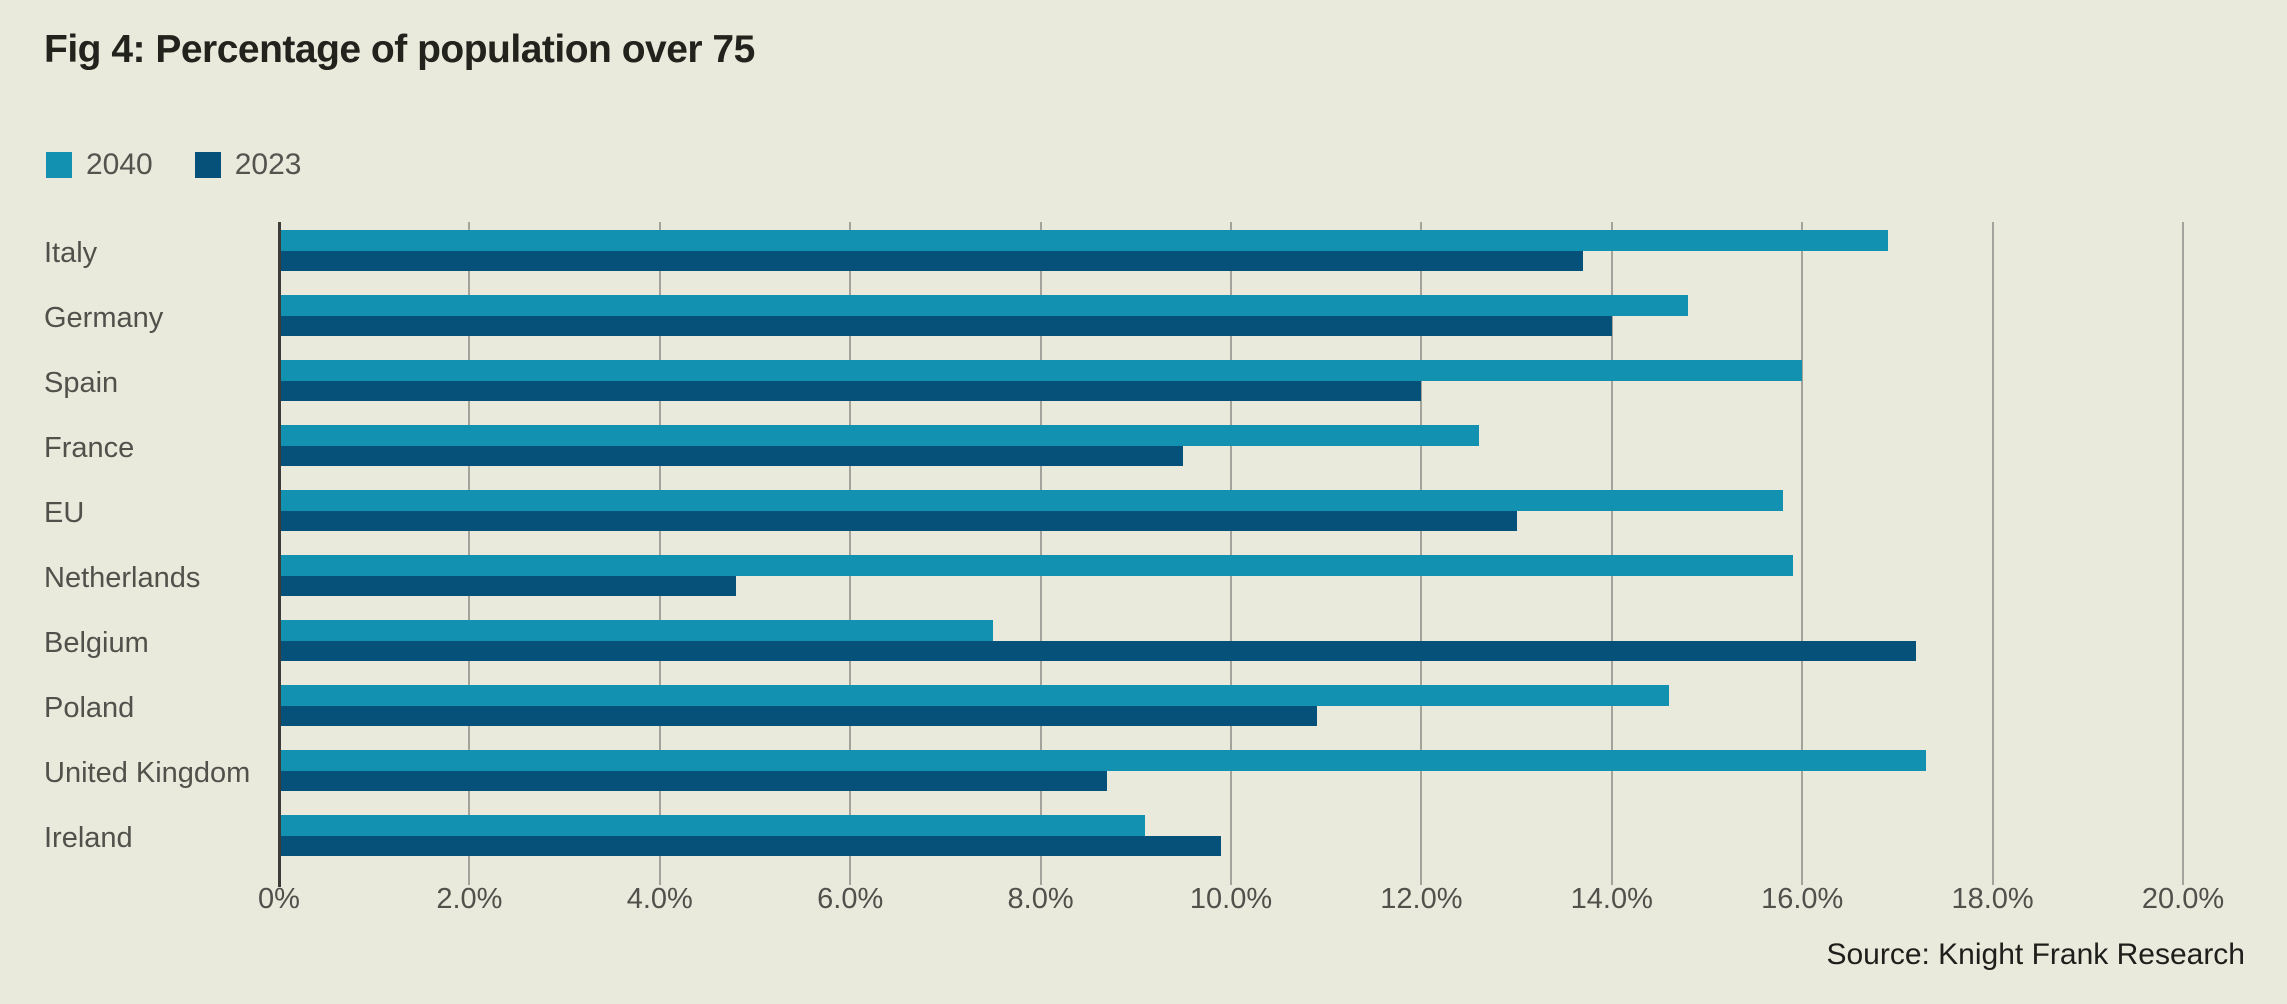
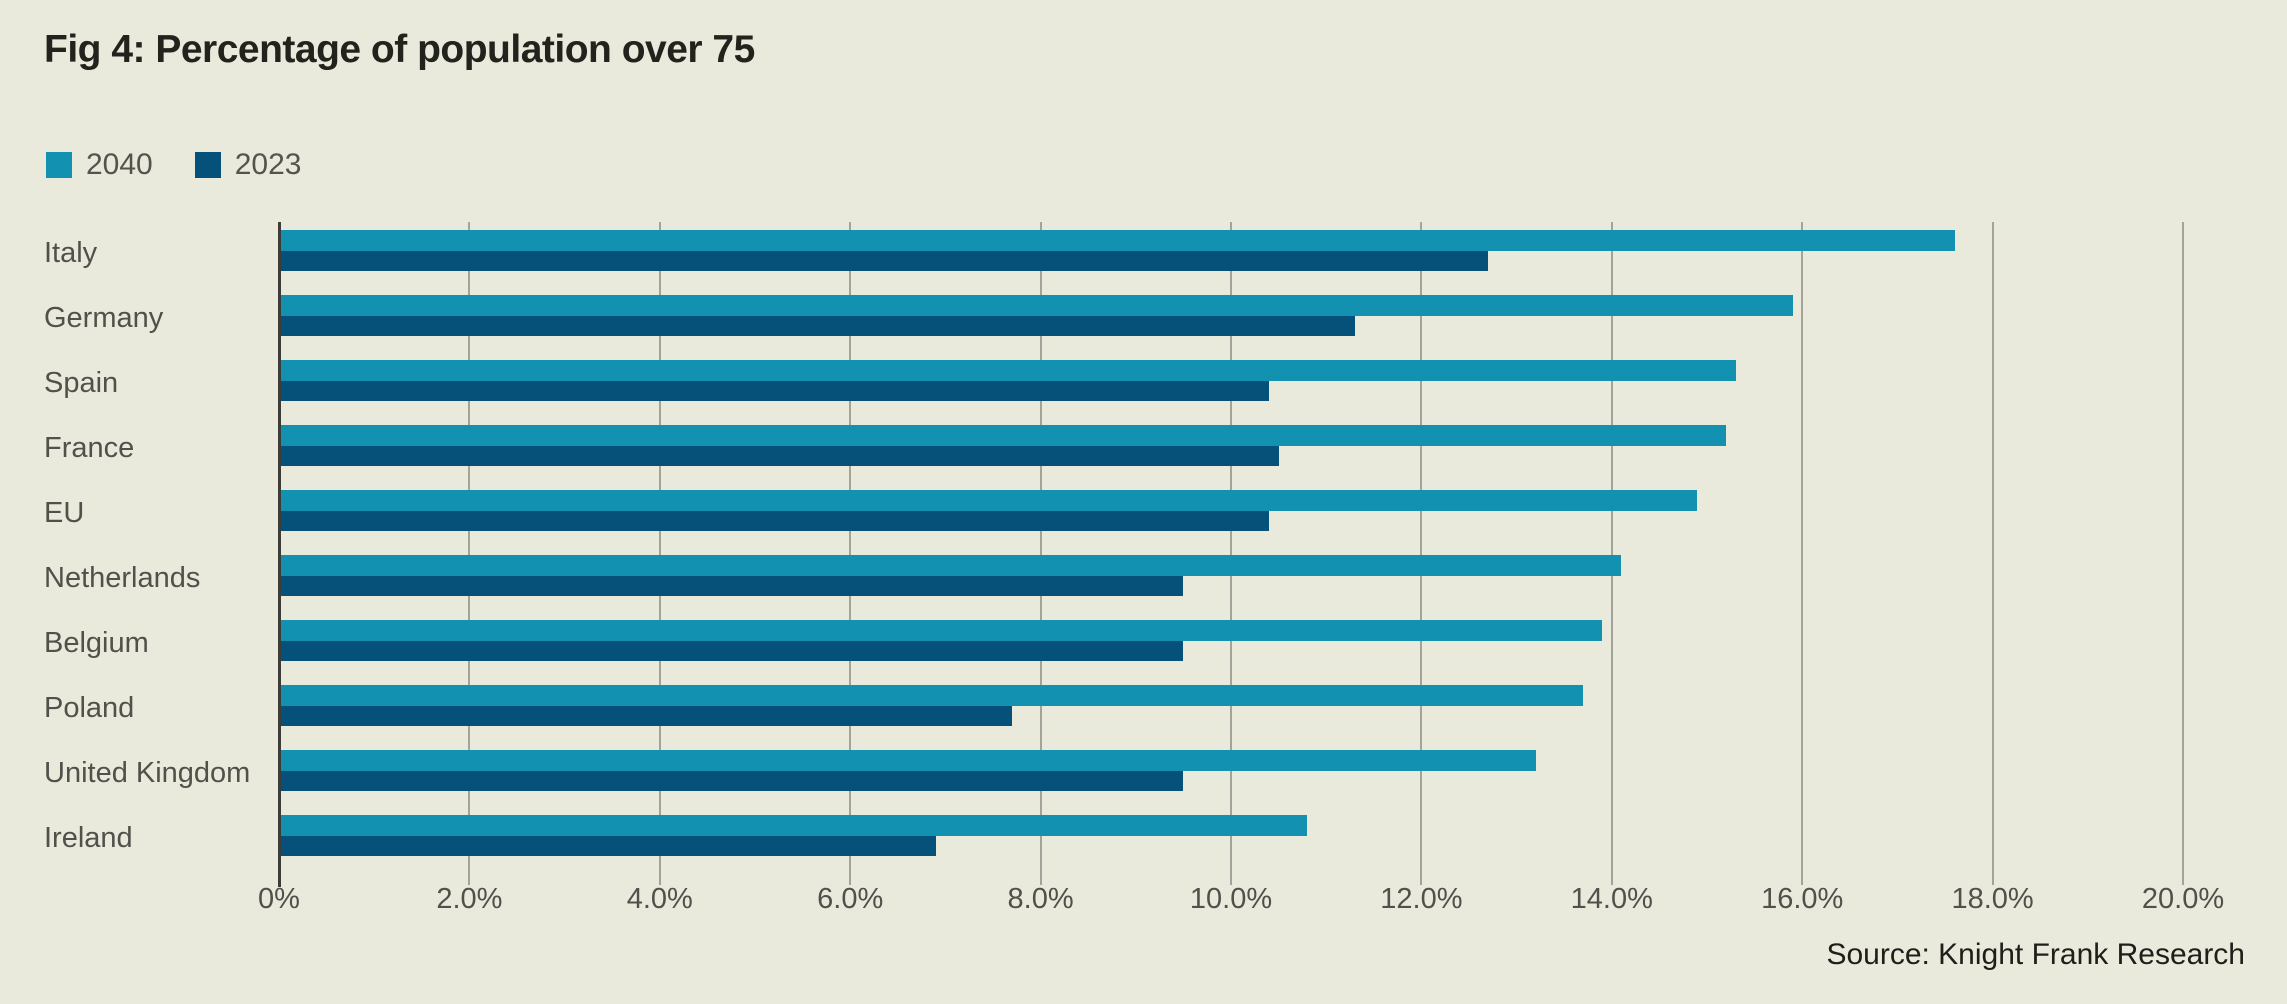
2040/Italy: 16.9% -> 17.6%
2023/Italy: 13.7% -> 12.7%
2040/Germany: 14.8% -> 15.9%
2023/Germany: 14.0% -> 11.3%
2040/Spain: 16.0% -> 15.3%
2023/Spain: 12.0% -> 10.4%
2040/France: 12.6% -> 15.2%
2023/France: 9.5% -> 10.5%
2040/EU: 15.8% -> 14.9%
2023/EU: 13.0% -> 10.4%
2040/Netherlands: 15.9% -> 14.1%
2023/Netherlands: 4.8% -> 9.5%
2040/Belgium: 7.5% -> 13.9%
2023/Belgium: 17.2% -> 9.5%
2040/Poland: 14.6% -> 13.7%
2023/Poland: 10.9% -> 7.7%
2040/United Kingdom: 17.3% -> 13.2%
2023/United Kingdom: 8.7% -> 9.5%
2040/Ireland: 9.1% -> 10.8%
2023/Ireland: 9.9% -> 6.9%
